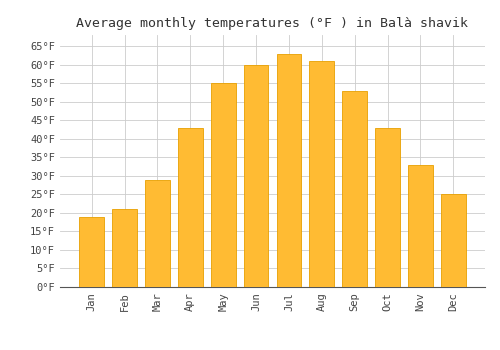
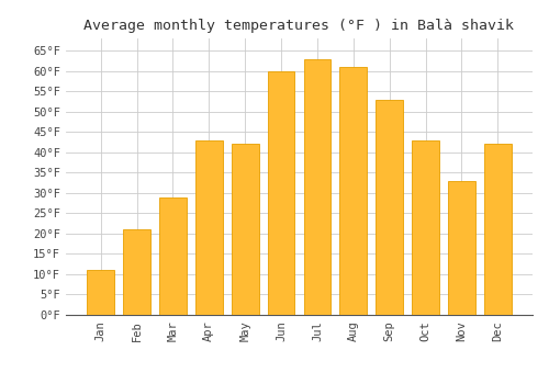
Jan: 19°F -> 11°F
May: 55°F -> 42°F
Dec: 25°F -> 42°F
